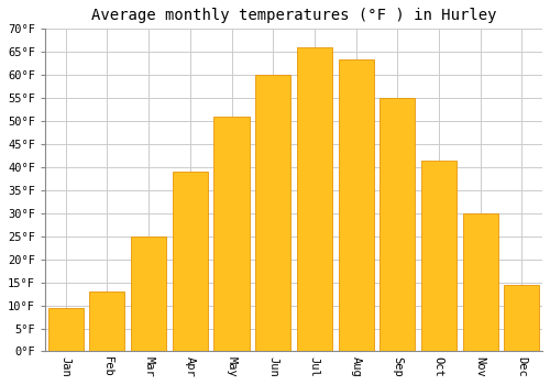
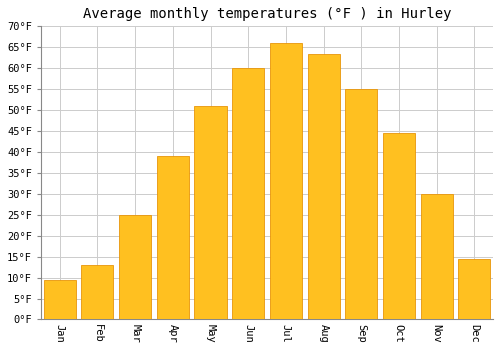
Oct: 41.5°F -> 44.5°F
